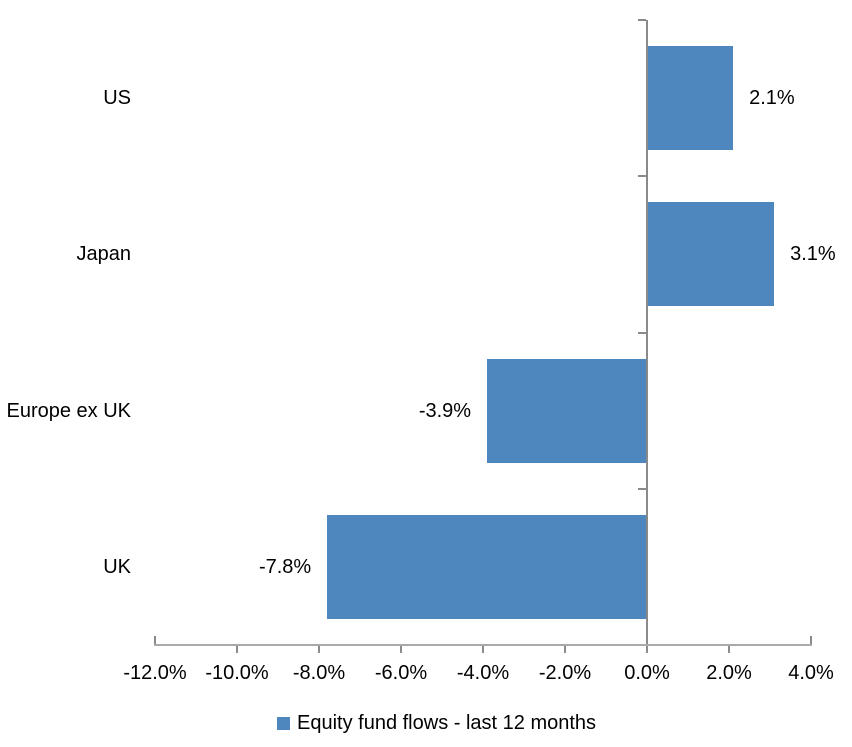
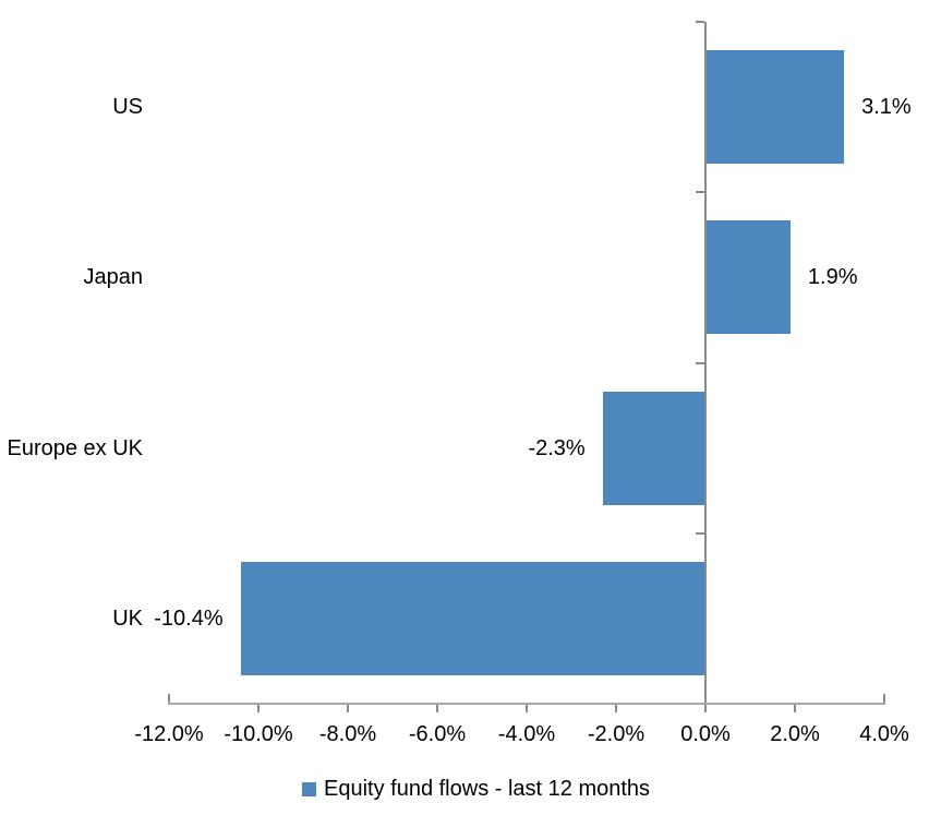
US: 2.1% -> 3.1%
Japan: 3.1% -> 1.9%
Europe ex UK: -3.9% -> -2.3%
UK: -7.8% -> -10.4%
